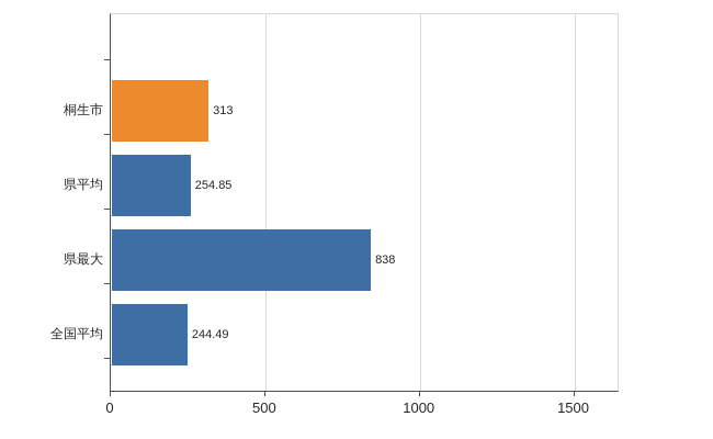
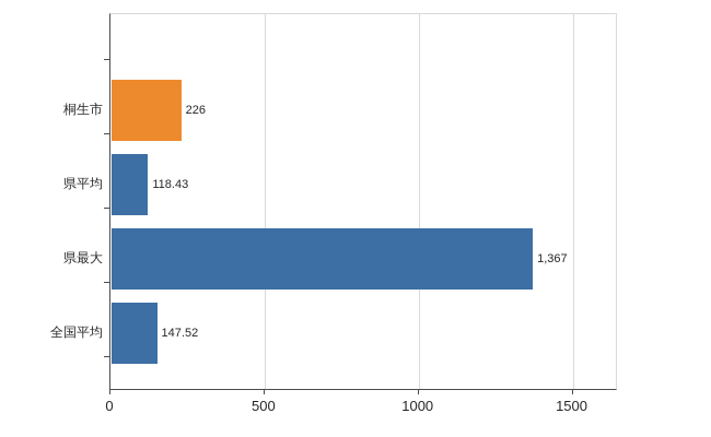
桐生市: 313 -> 226
県平均: 254.85 -> 118.43
県最大: 838 -> 1,367
全国平均: 244.49 -> 147.52
